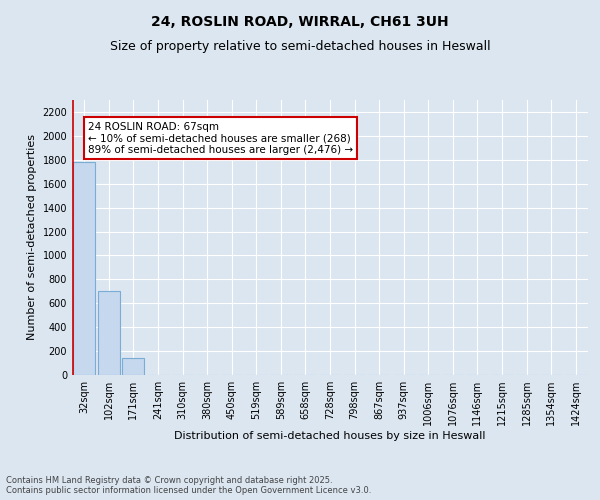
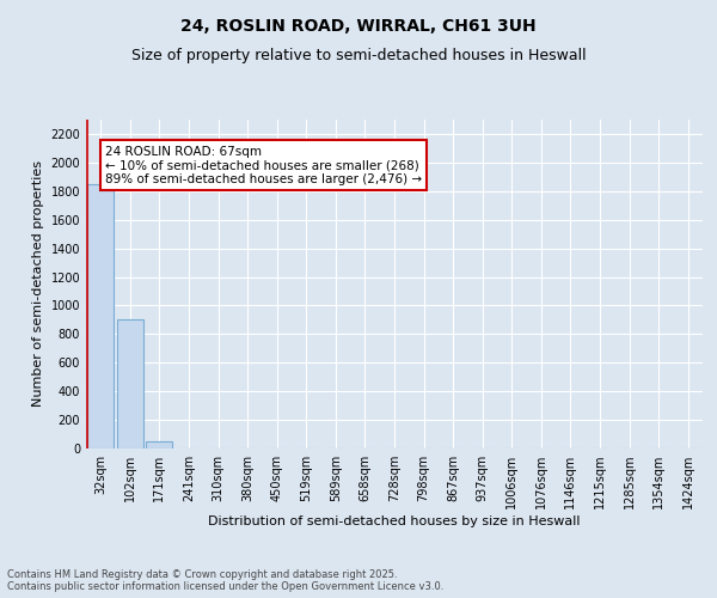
32sqm: 1780 -> 1850
102sqm: 700 -> 900
171sqm: 140 -> 50
